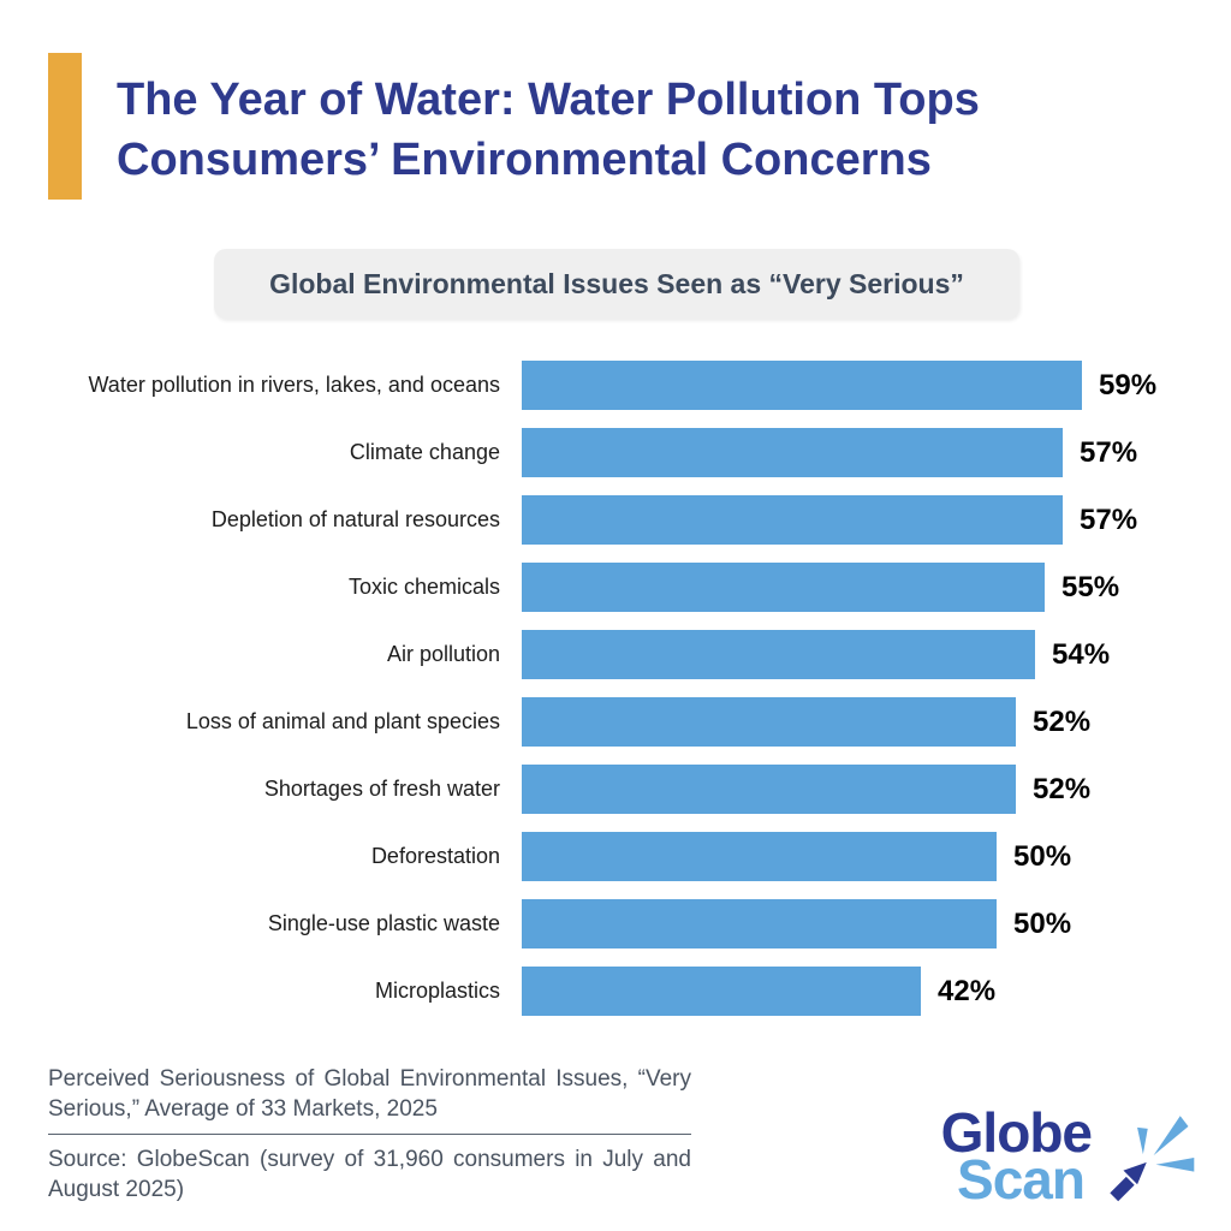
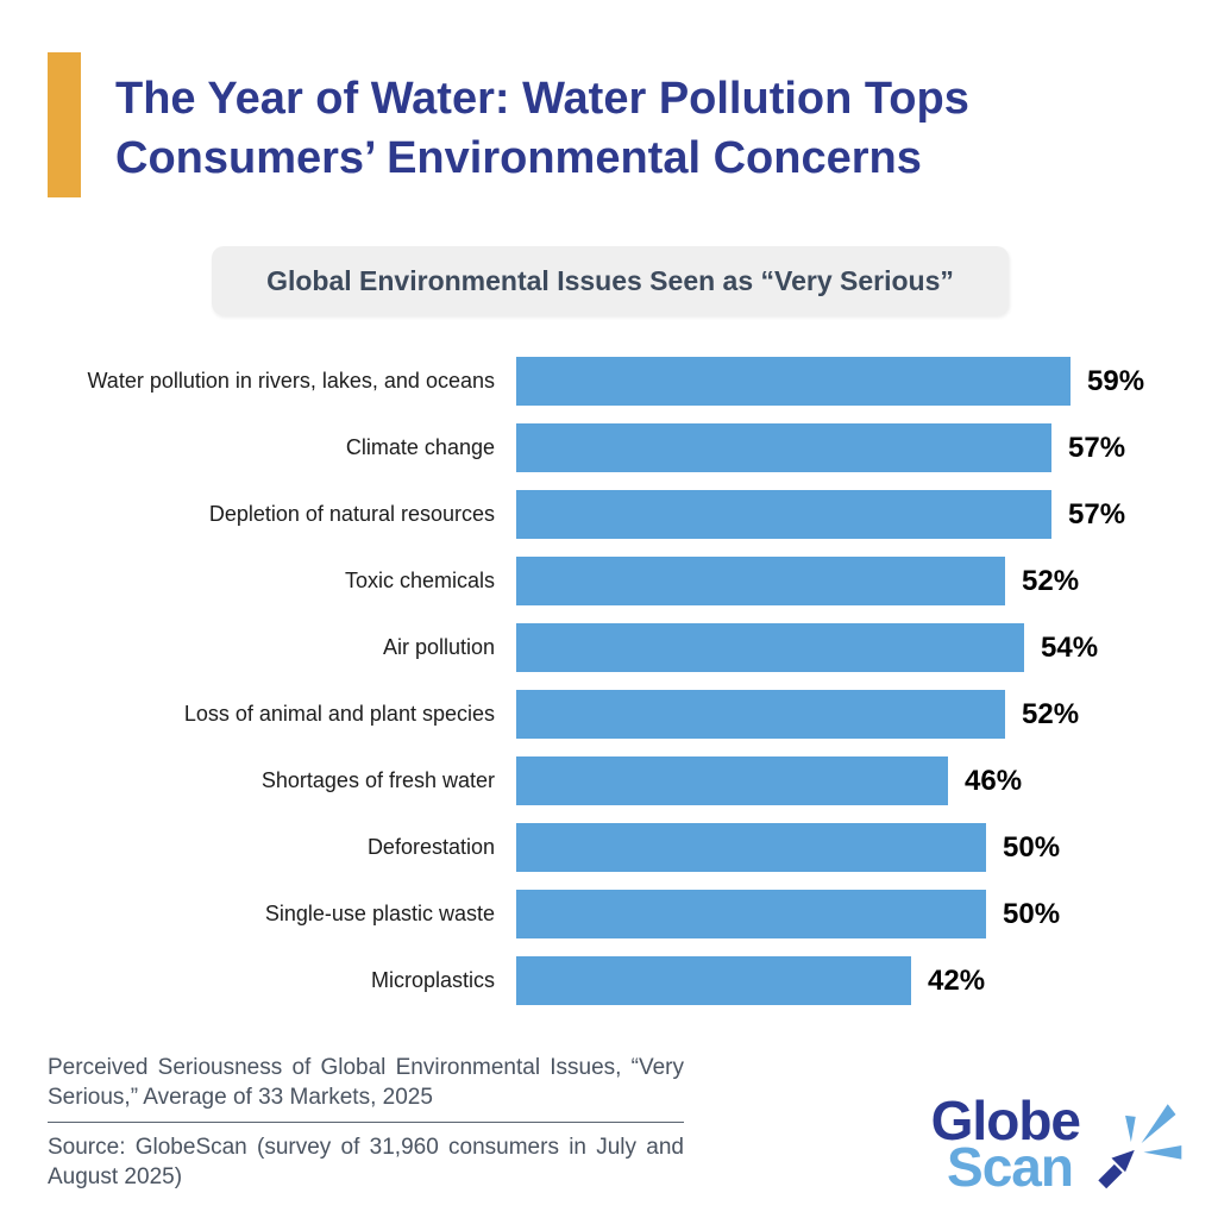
Toxic chemicals: 55% -> 52%
Shortages of fresh water: 52% -> 46%
